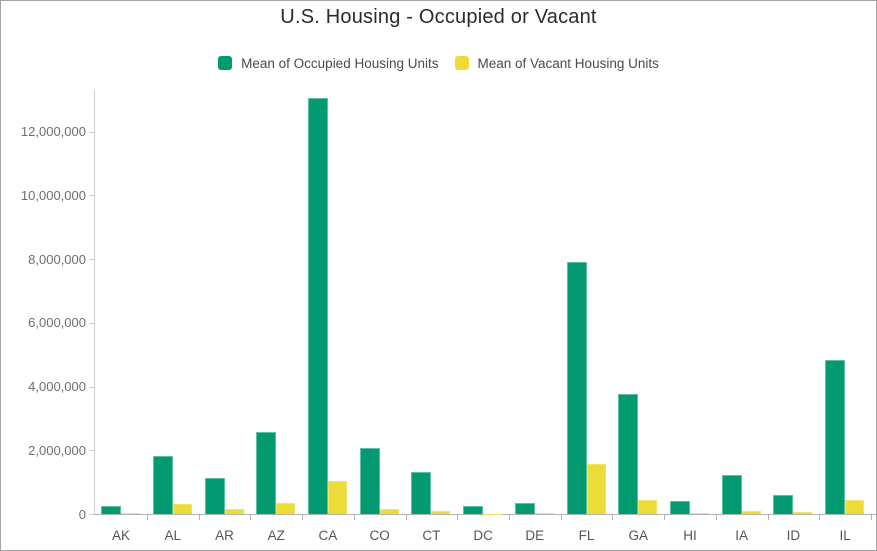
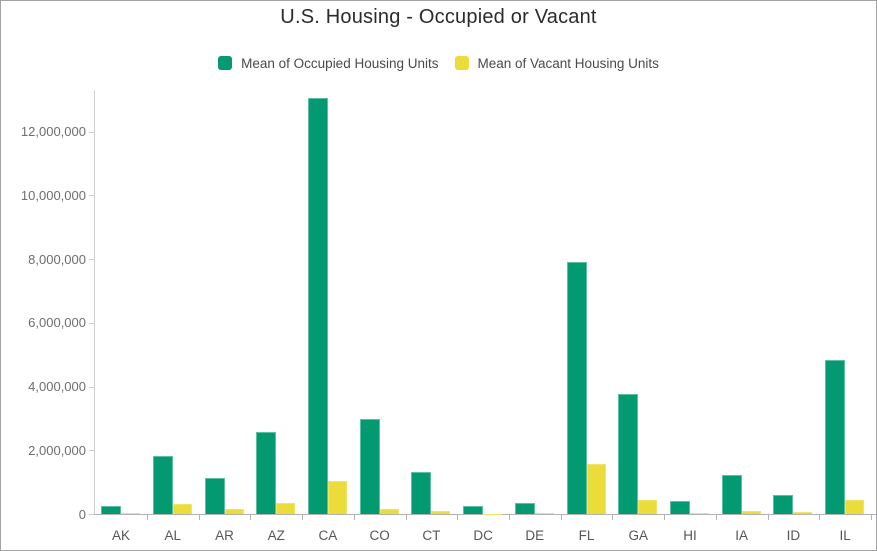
Mean of Occupied Housing Units/CO: 2100000 -> 3000000
